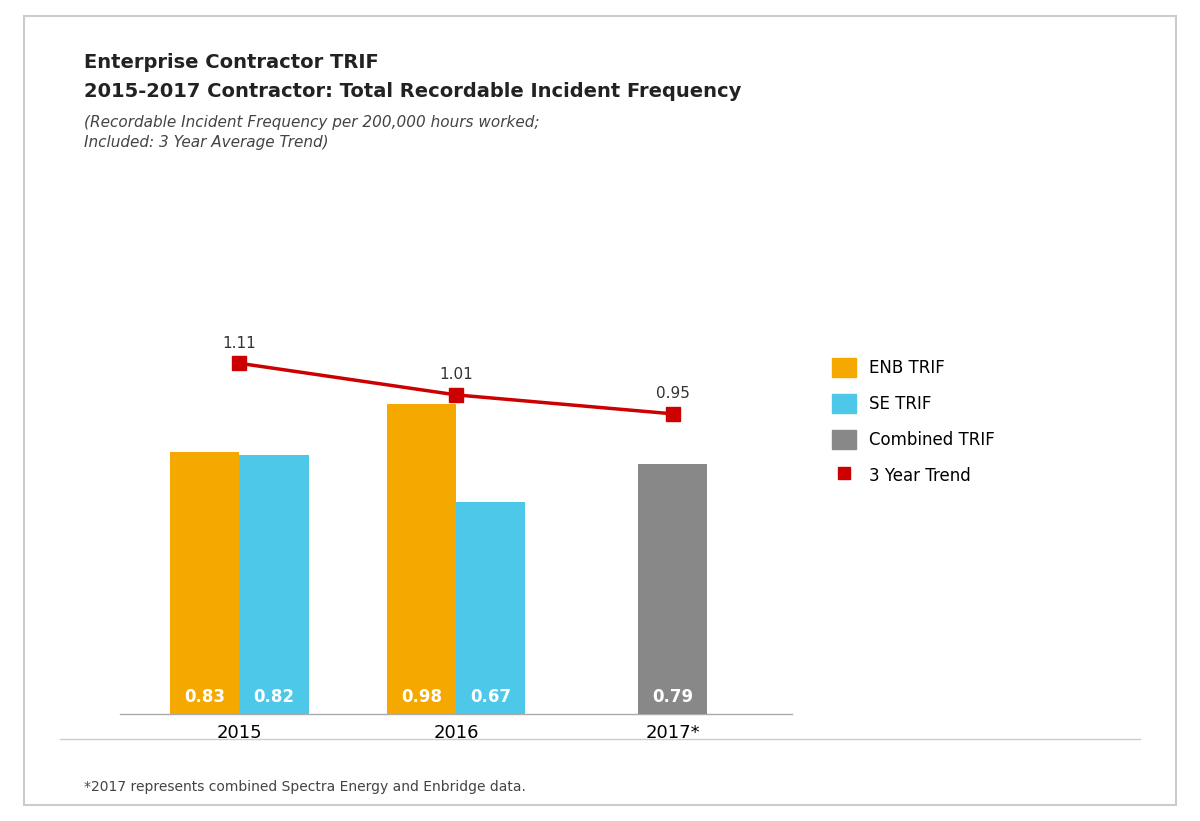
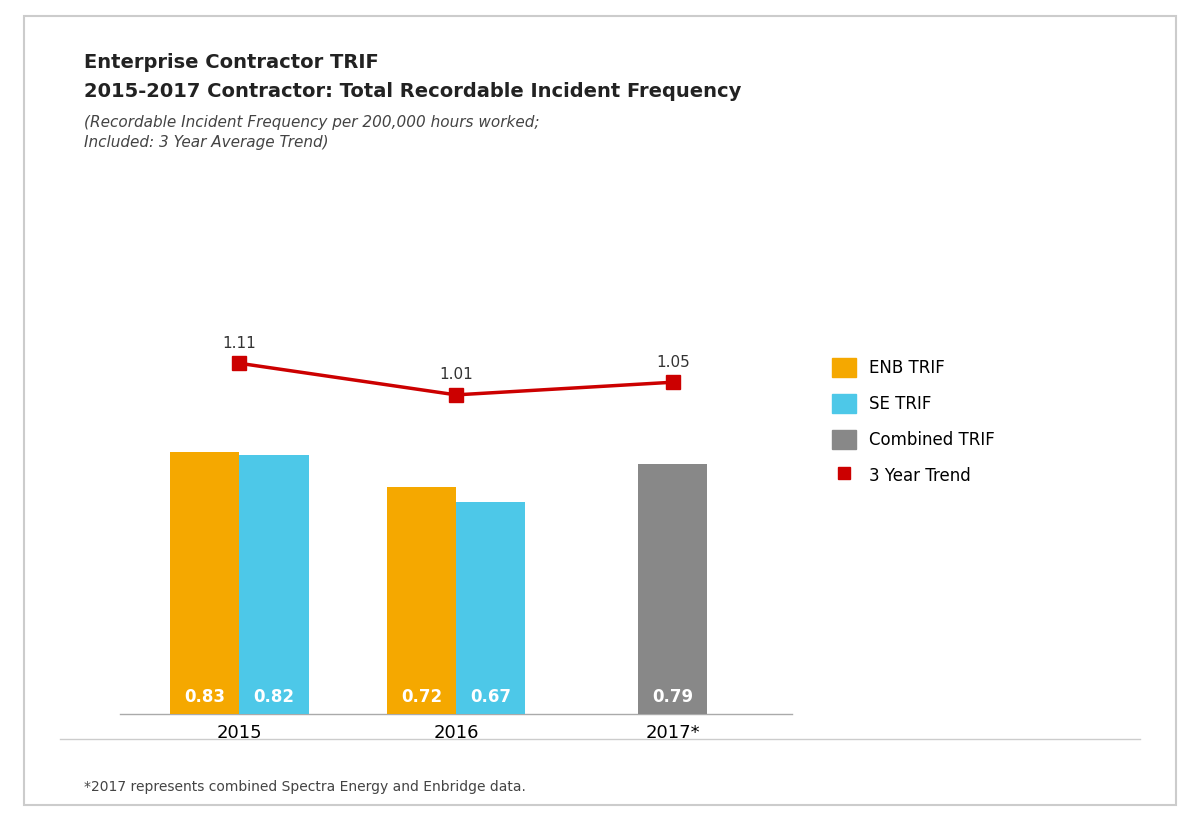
ENB TRIF/2016: 0.98 -> 0.72
3 Year Trend/2017*: 0.95 -> 1.05
